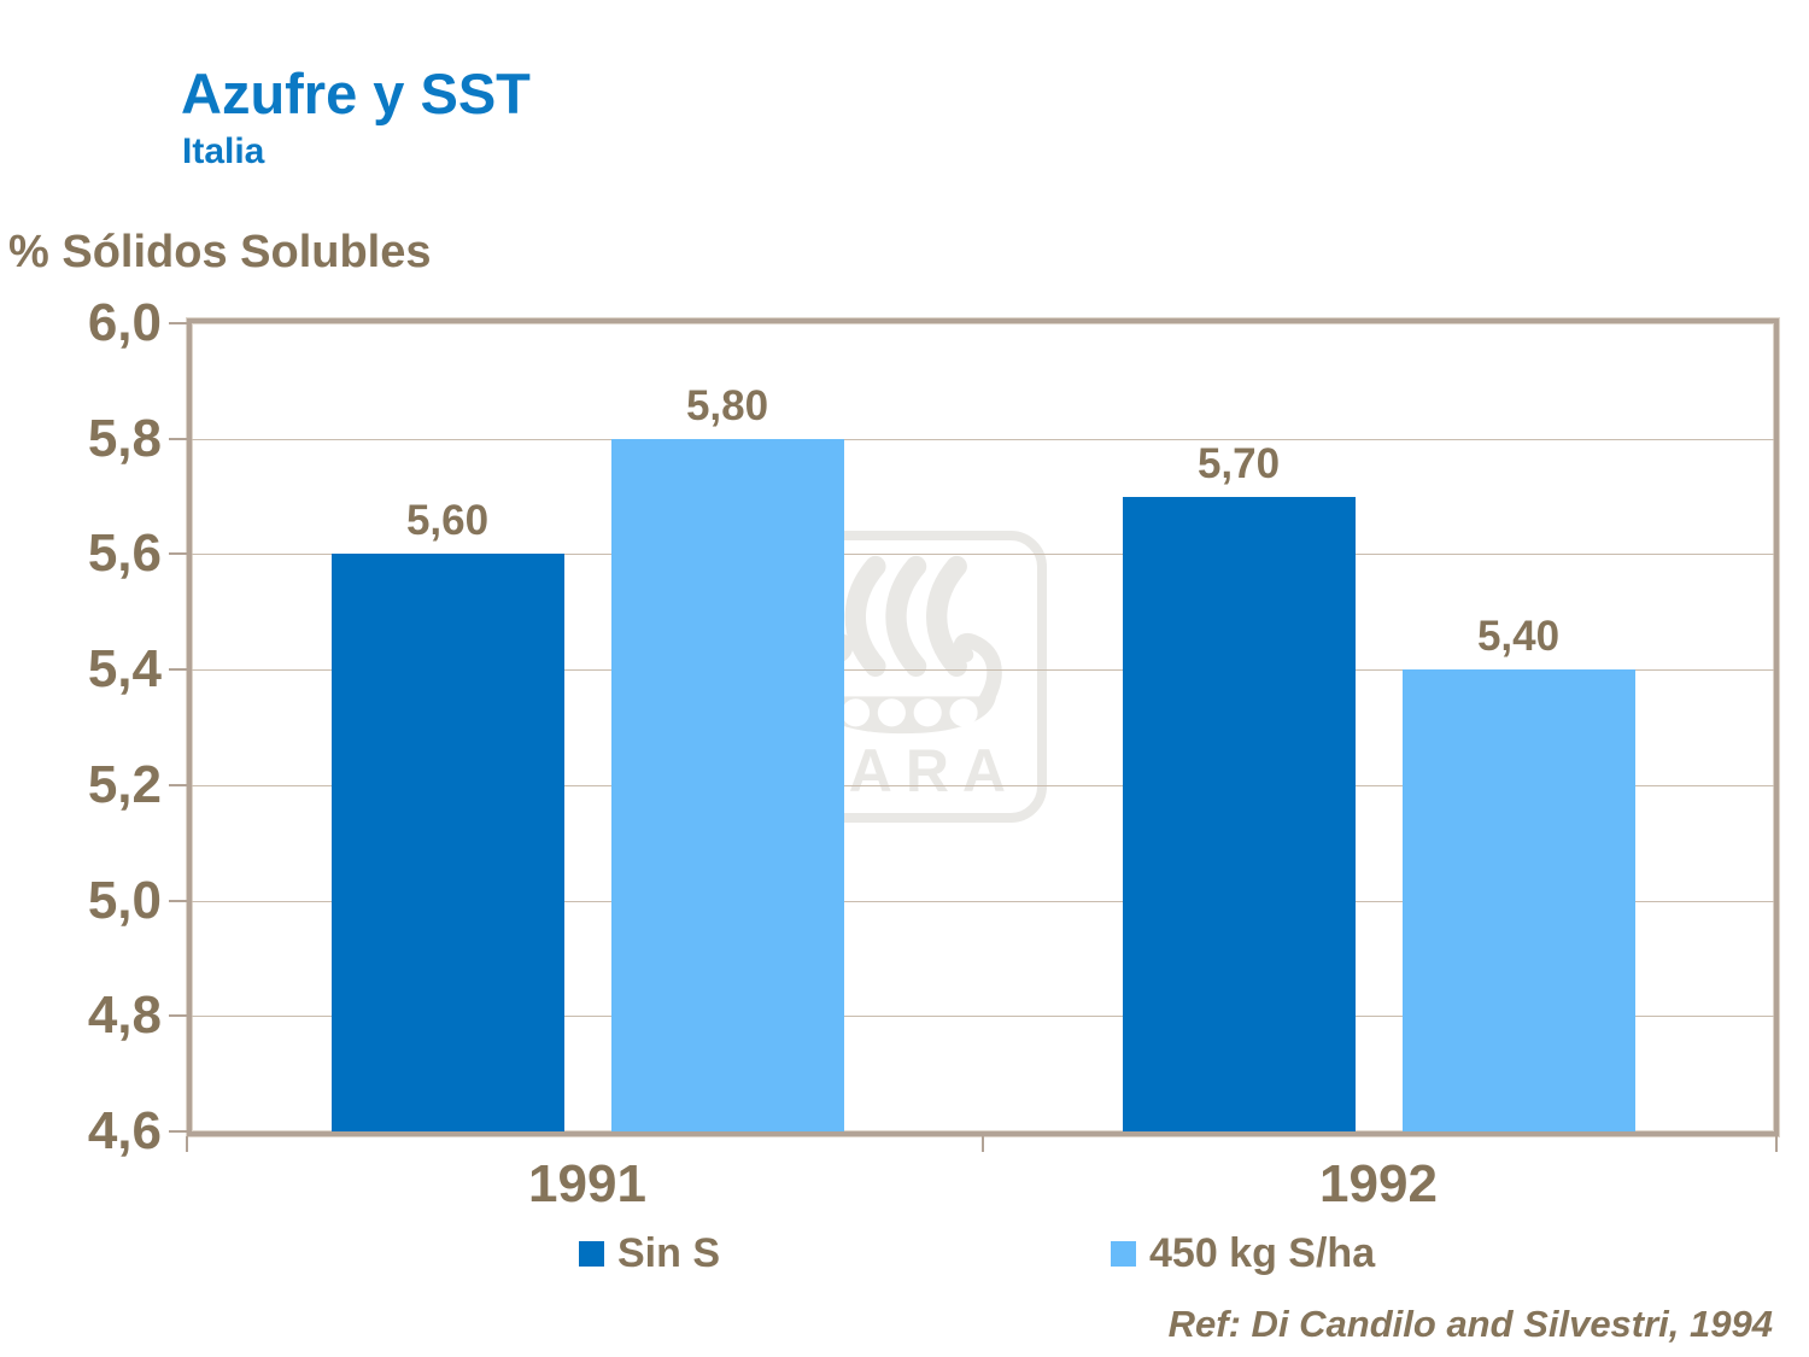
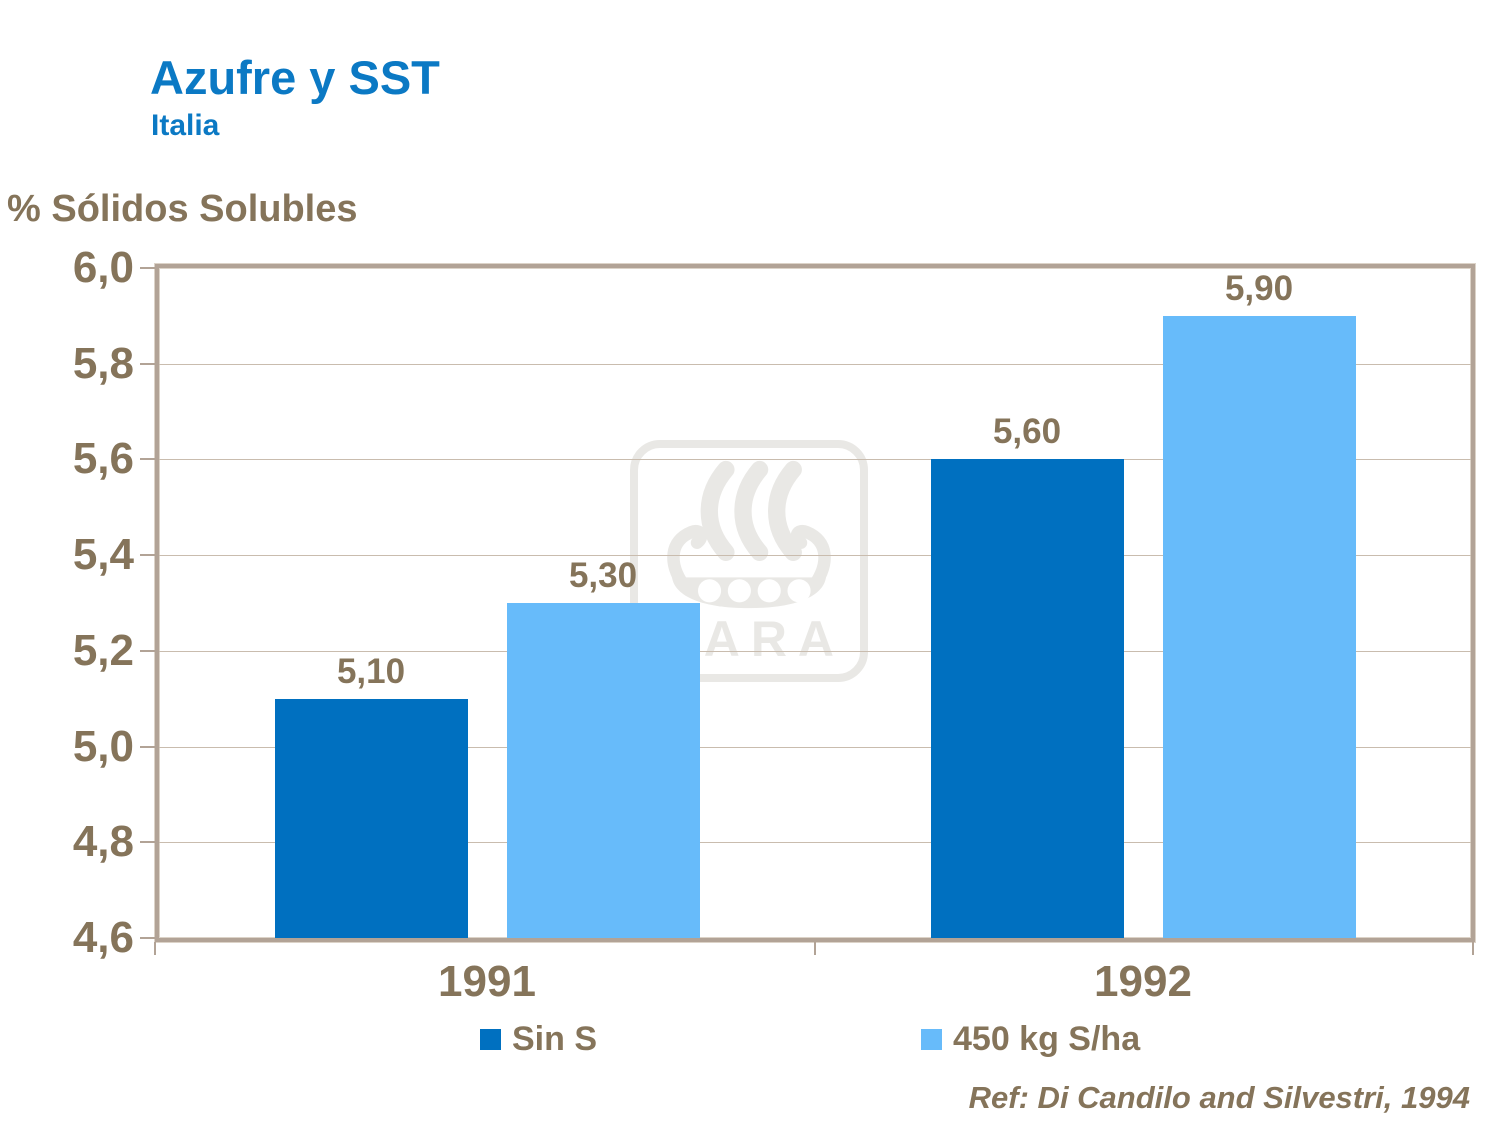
Sin S/1991: 5,60 -> 5,10
450 kg S/ha/1991: 5,80 -> 5,30
Sin S/1992: 5,70 -> 5,60
450 kg S/ha/1992: 5,40 -> 5,90
